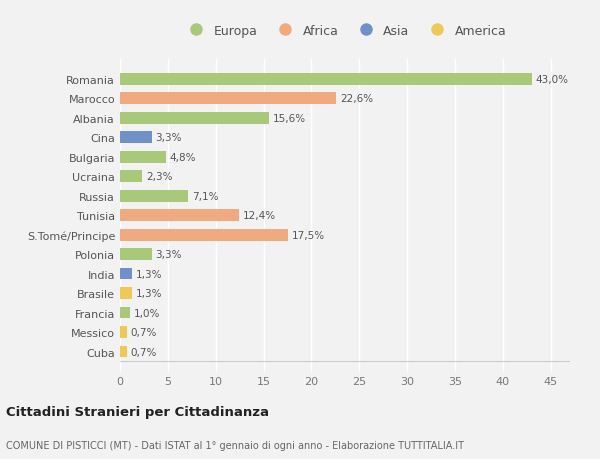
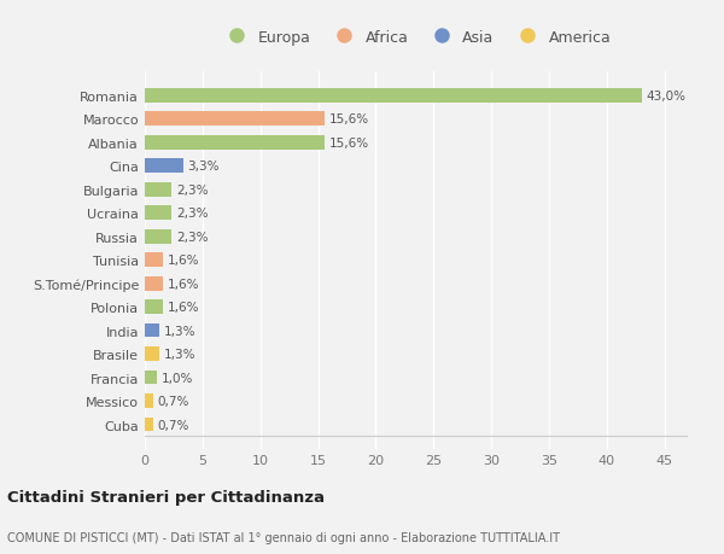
Marocco: 22,6% -> 15,6%
Bulgaria: 4,8% -> 2,3%
Russia: 7,1% -> 2,3%
Tunisia: 12,4% -> 1,6%
S.Tomé/Principe: 17,5% -> 1,6%
Polonia: 3,3% -> 1,6%
